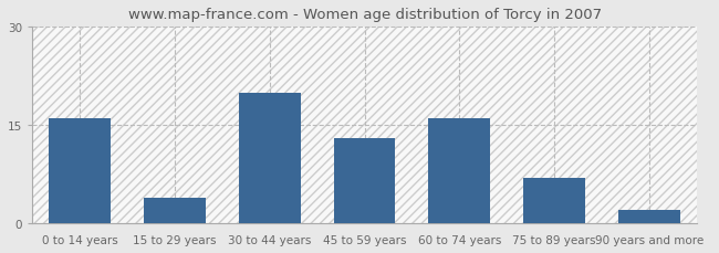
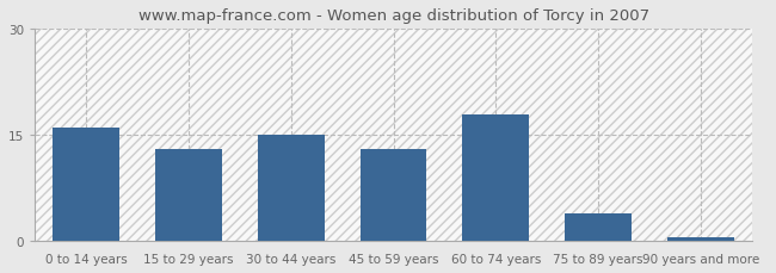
15 to 29 years: 4.0 -> 13.0
30 to 44 years: 20.0 -> 15.0
60 to 74 years: 16.0 -> 18.0
75 to 89 years: 7.0 -> 4.0
90 years and more: 2.0 -> 0.5
